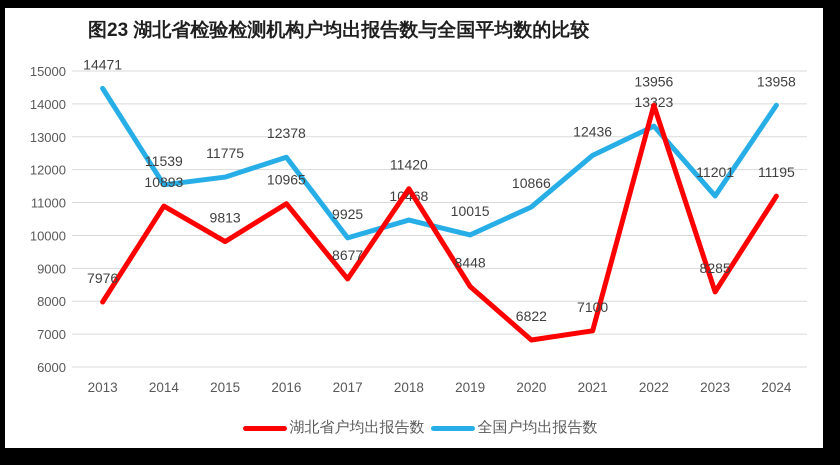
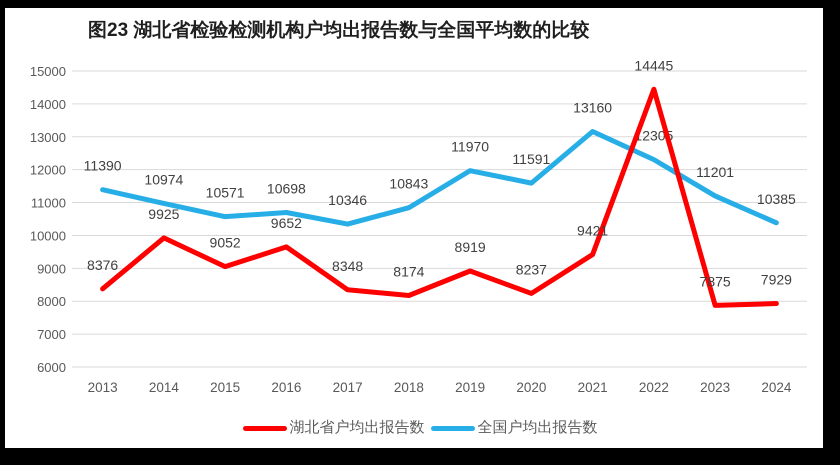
湖北省户均出报告数/2013: 7976 -> 8376
全国户均出报告数/2013: 14471 -> 11390
湖北省户均出报告数/2014: 10893 -> 9925
全国户均出报告数/2014: 11539 -> 10974
湖北省户均出报告数/2015: 9813 -> 9052
全国户均出报告数/2015: 11775 -> 10571
湖北省户均出报告数/2016: 10965 -> 9652
全国户均出报告数/2016: 12378 -> 10698
湖北省户均出报告数/2017: 8677 -> 8348
全国户均出报告数/2017: 9925 -> 10346
湖北省户均出报告数/2018: 11420 -> 8174
全国户均出报告数/2018: 10468 -> 10843
湖北省户均出报告数/2019: 8448 -> 8919
全国户均出报告数/2019: 10015 -> 11970
湖北省户均出报告数/2020: 6822 -> 8237
全国户均出报告数/2020: 10866 -> 11591
湖北省户均出报告数/2021: 7100 -> 9421
全国户均出报告数/2021: 12436 -> 13160
湖北省户均出报告数/2022: 13956 -> 14445
全国户均出报告数/2022: 13323 -> 12305
湖北省户均出报告数/2023: 8285 -> 7875
湖北省户均出报告数/2024: 11195 -> 7929
全国户均出报告数/2024: 13958 -> 10385
